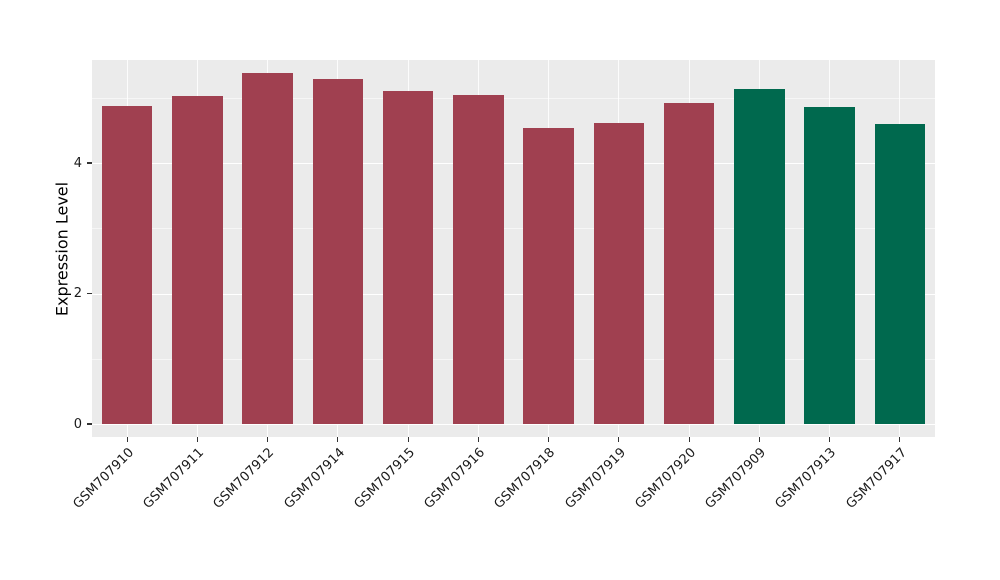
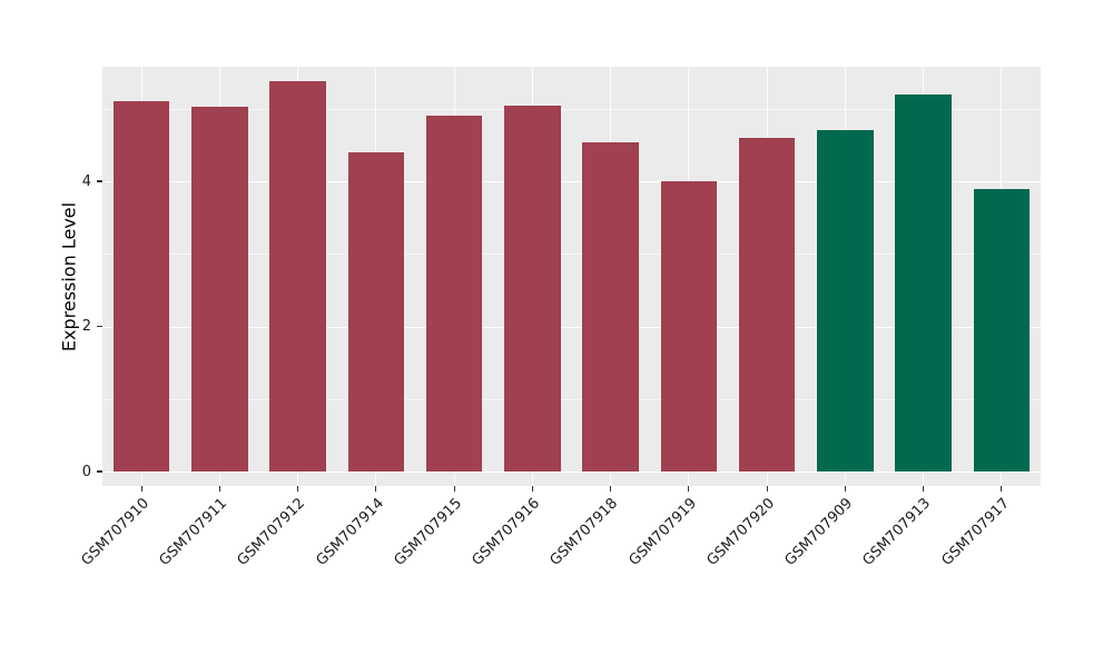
GSM707910: 4.9 -> 5.1
GSM707914: 5.3 -> 4.4
GSM707915: 5.1 -> 4.9
GSM707919: 4.6 -> 4.0
GSM707920: 4.9 -> 4.6
GSM707909: 5.1 -> 4.7
GSM707913: 4.9 -> 5.2
GSM707917: 4.6 -> 3.9
